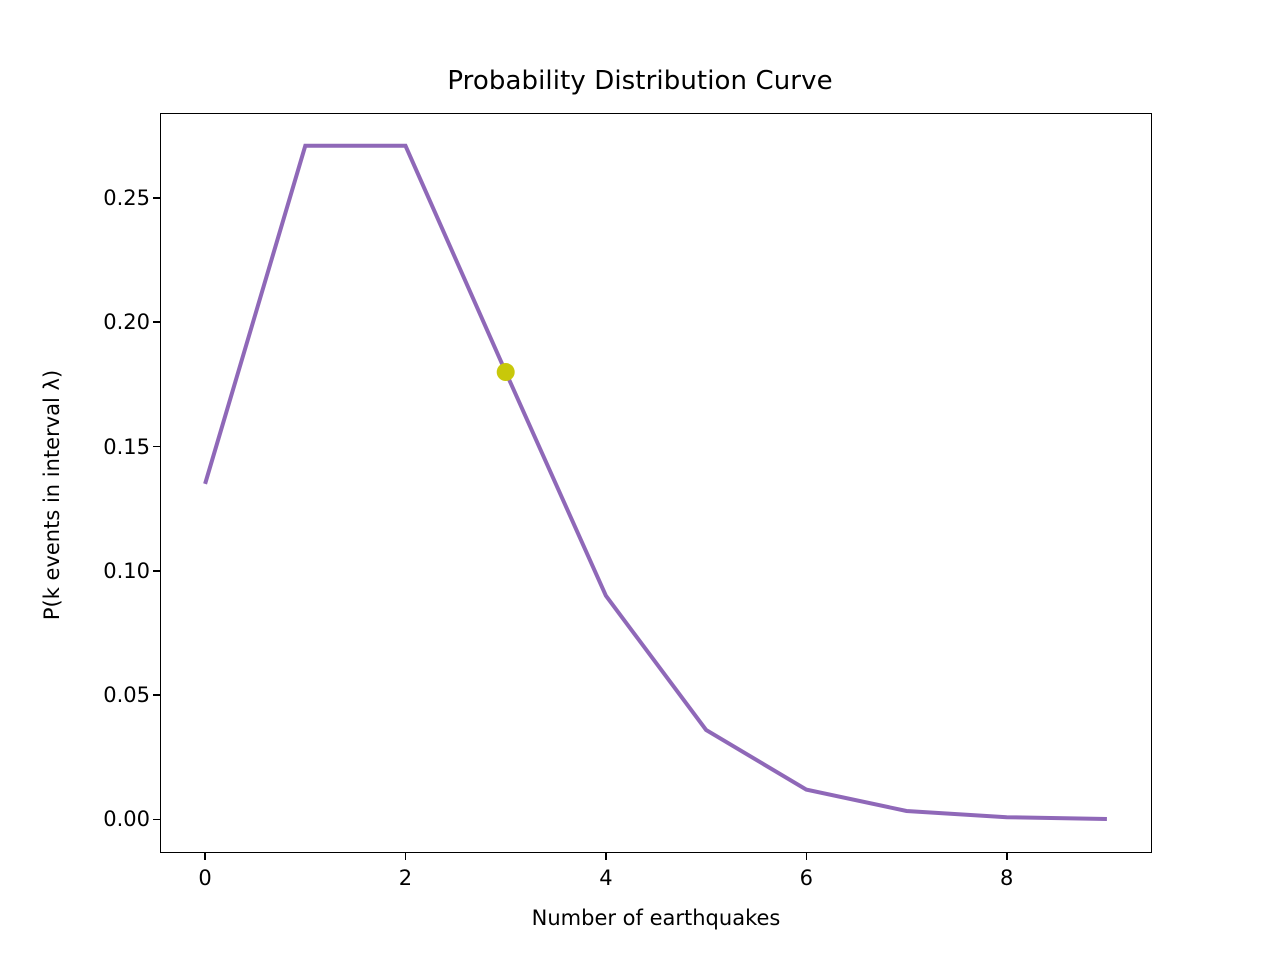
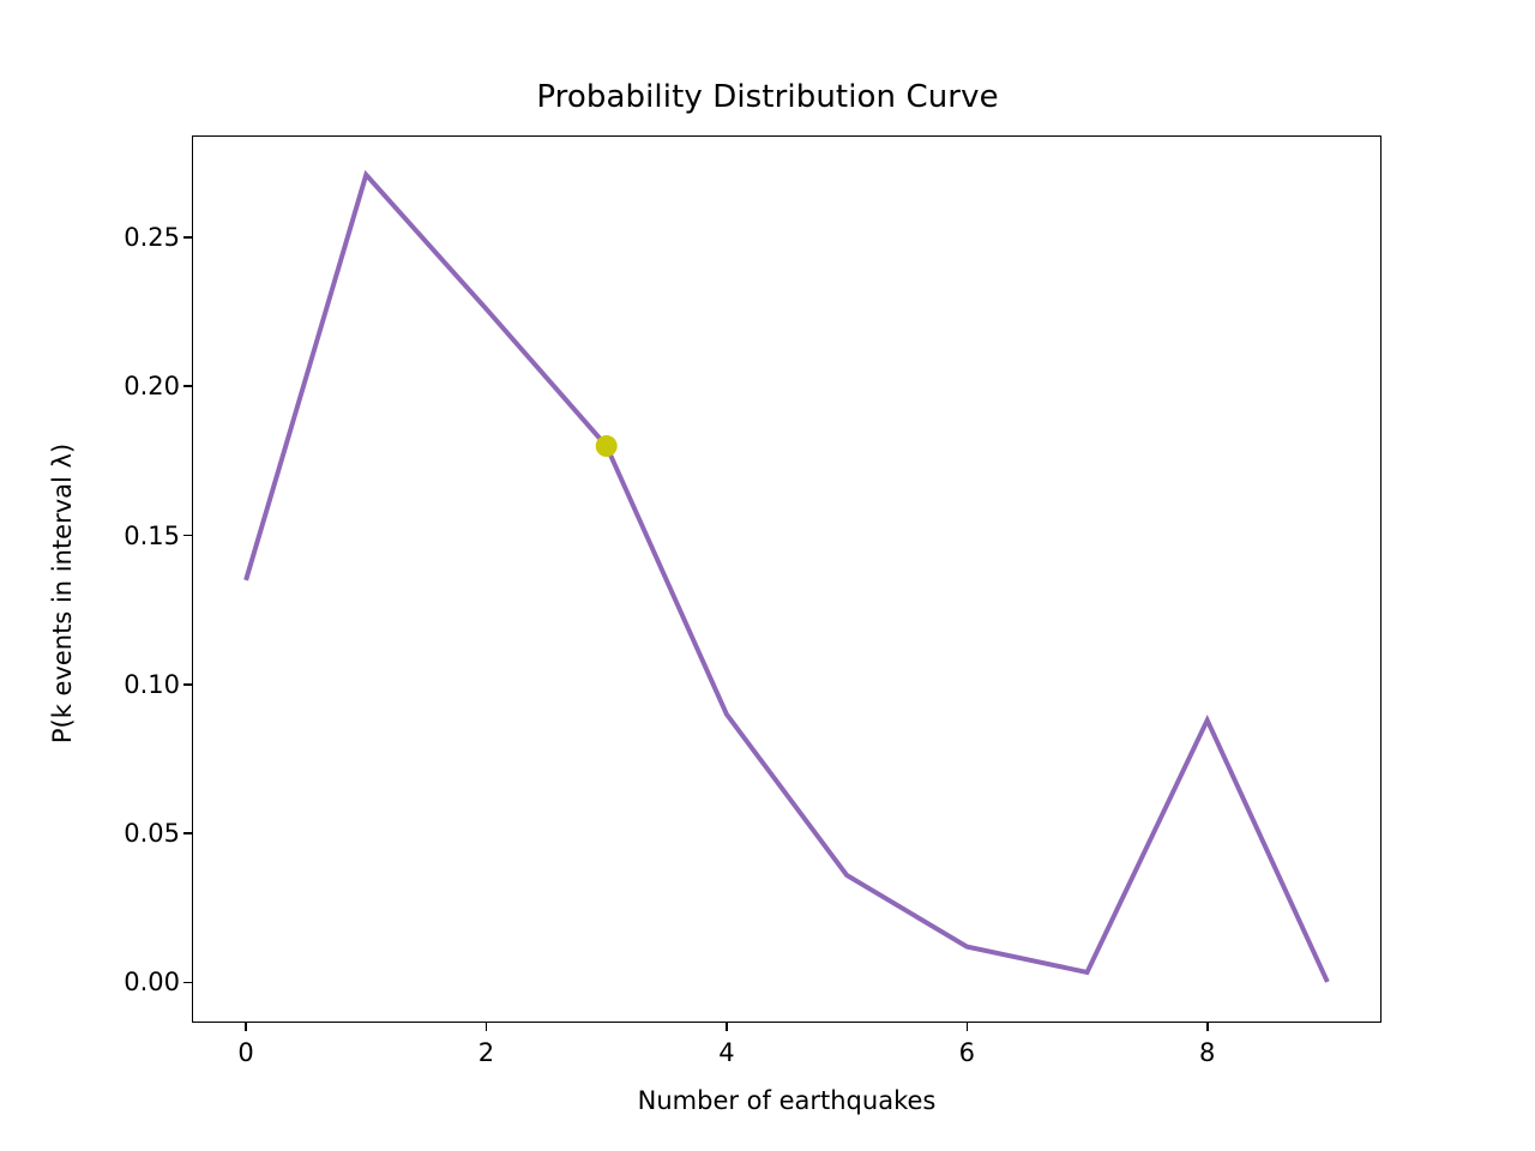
2: 0.271 -> 0.226
8: 0.001 -> 0.088
